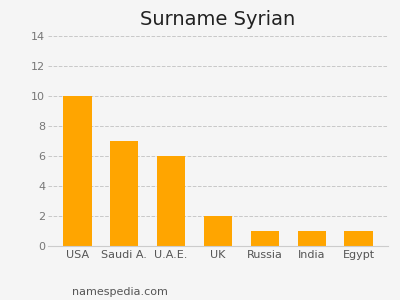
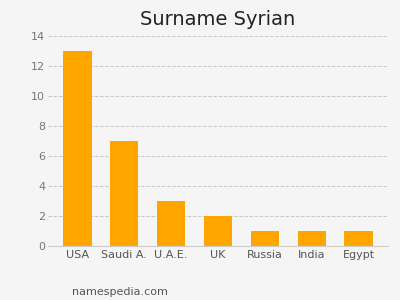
USA: 10 -> 13
U.A.E.: 6 -> 3
